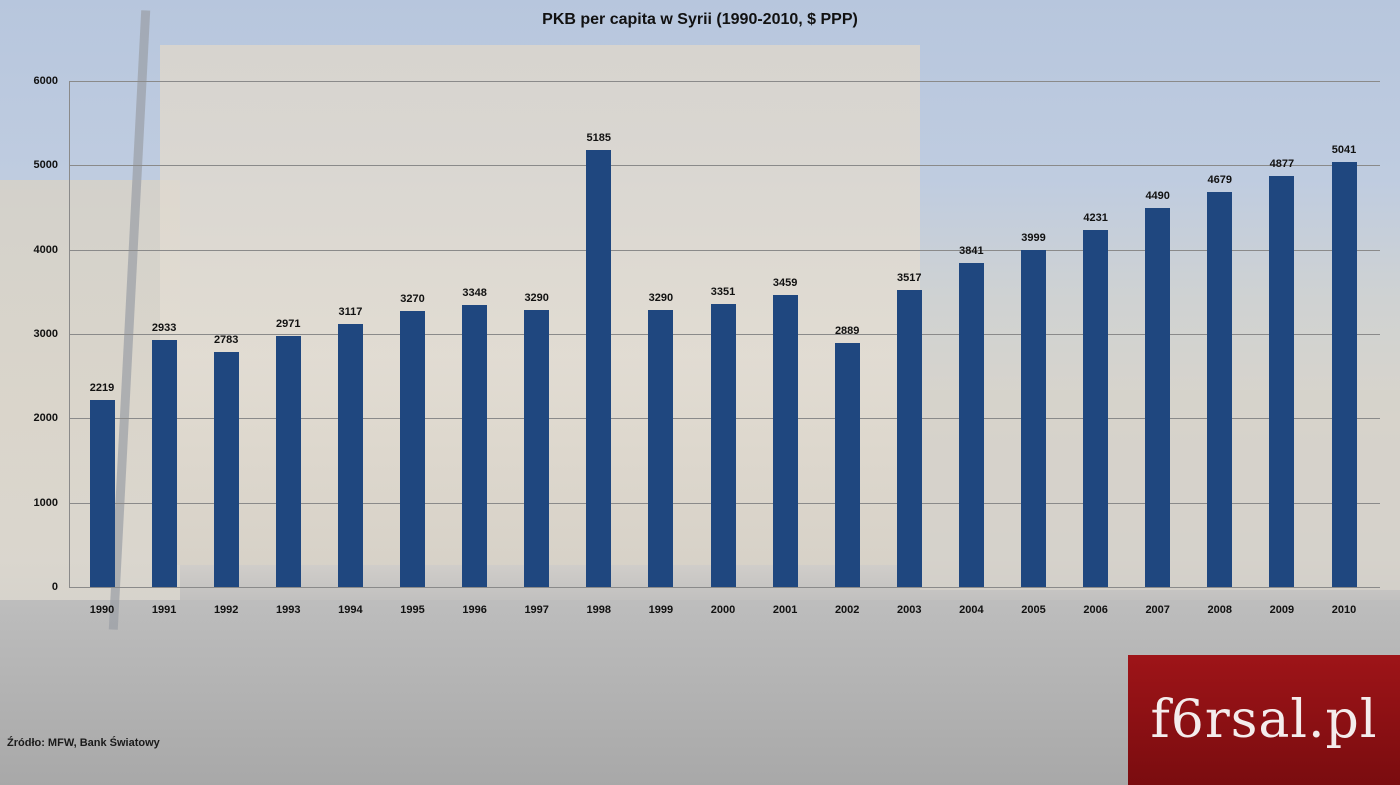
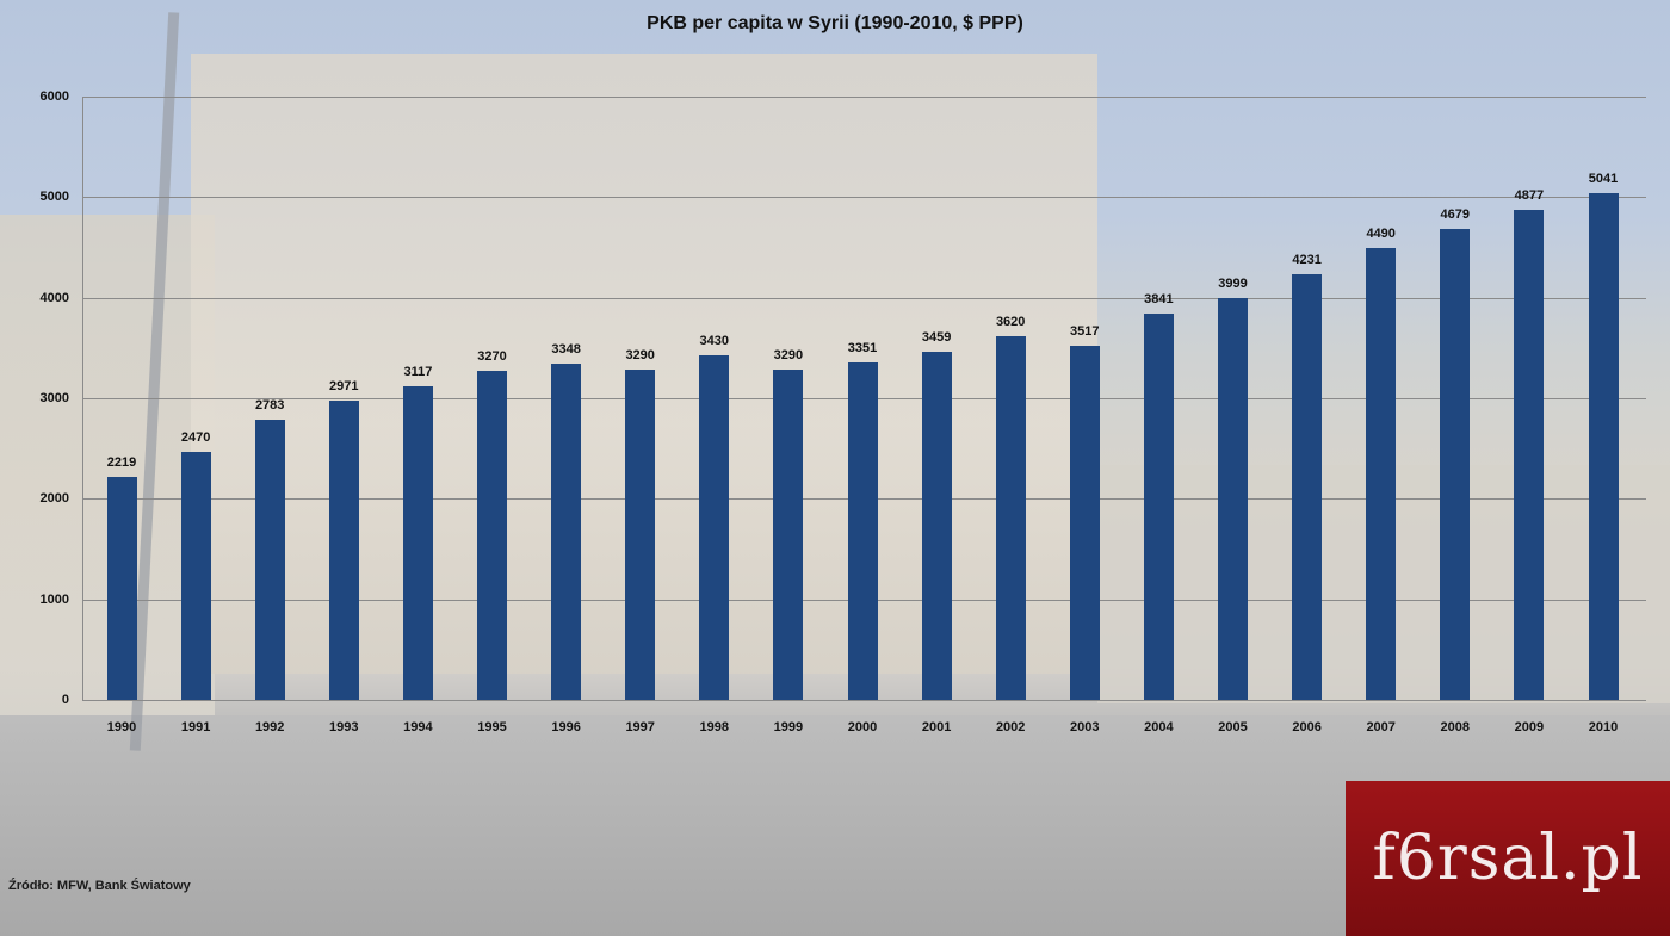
1991: 2933 -> 2470
1998: 5185 -> 3430
2002: 2889 -> 3620
